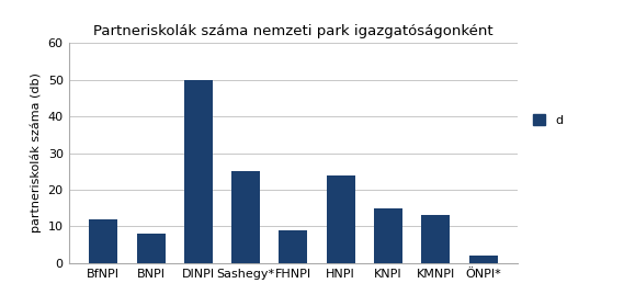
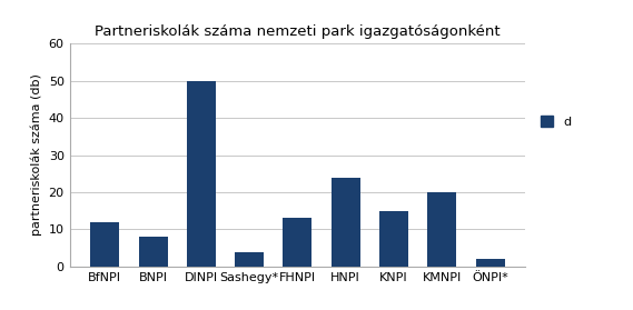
Sashegy*: 25 -> 4
FHNPI: 9 -> 13
KMNPI: 13 -> 20
